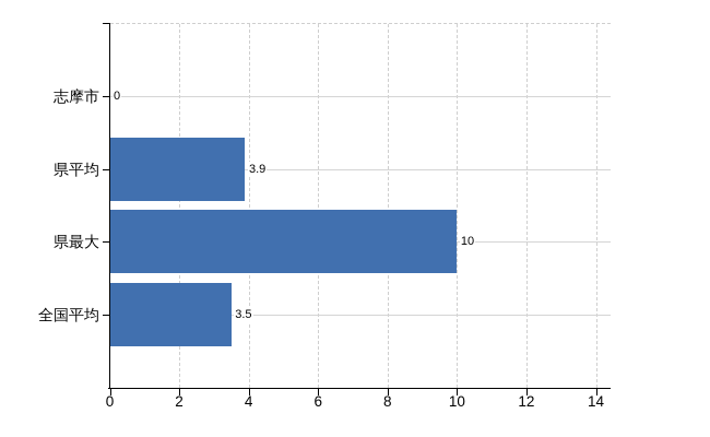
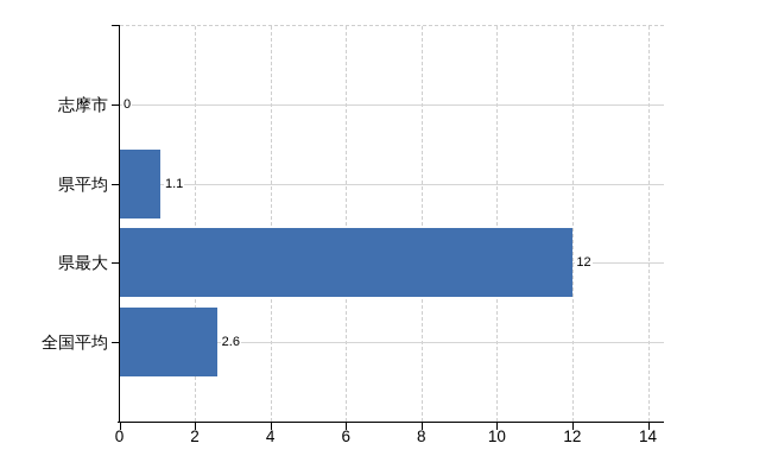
県平均: 3.9 -> 1.1
県最大: 10 -> 12
全国平均: 3.5 -> 2.6
